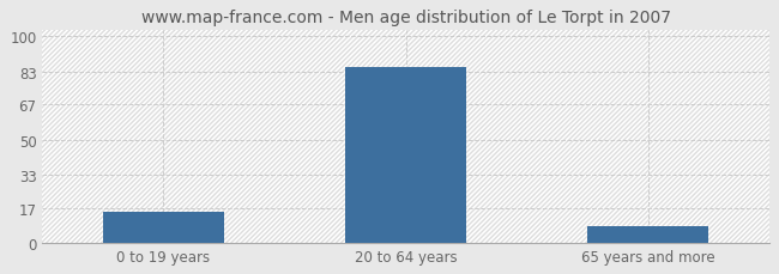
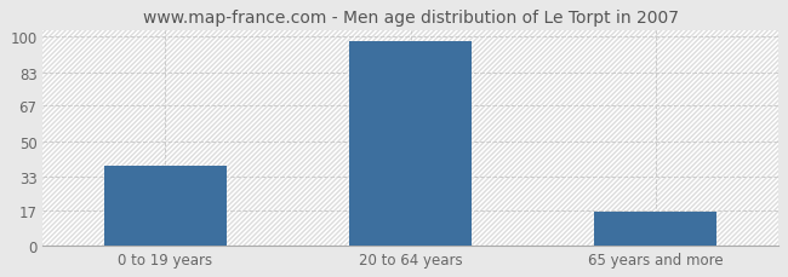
0 to 19 years: 15 -> 38
20 to 64 years: 85 -> 98
65 years and more: 8 -> 16
